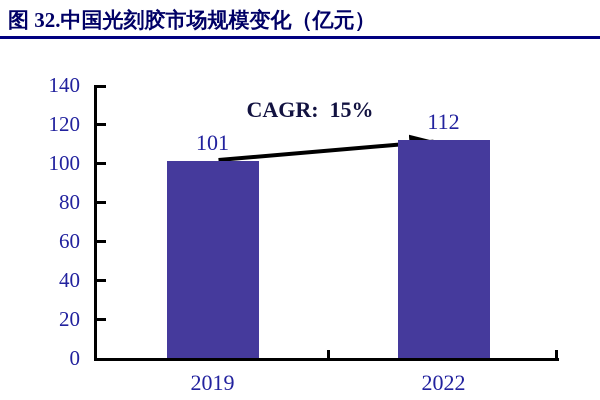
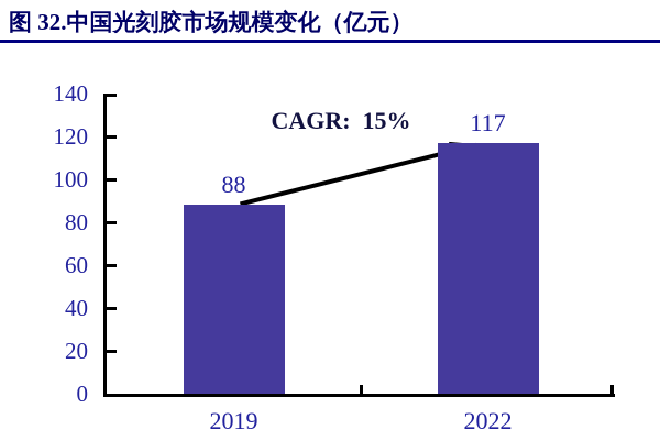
2019: 101 -> 88
2022: 112 -> 117
